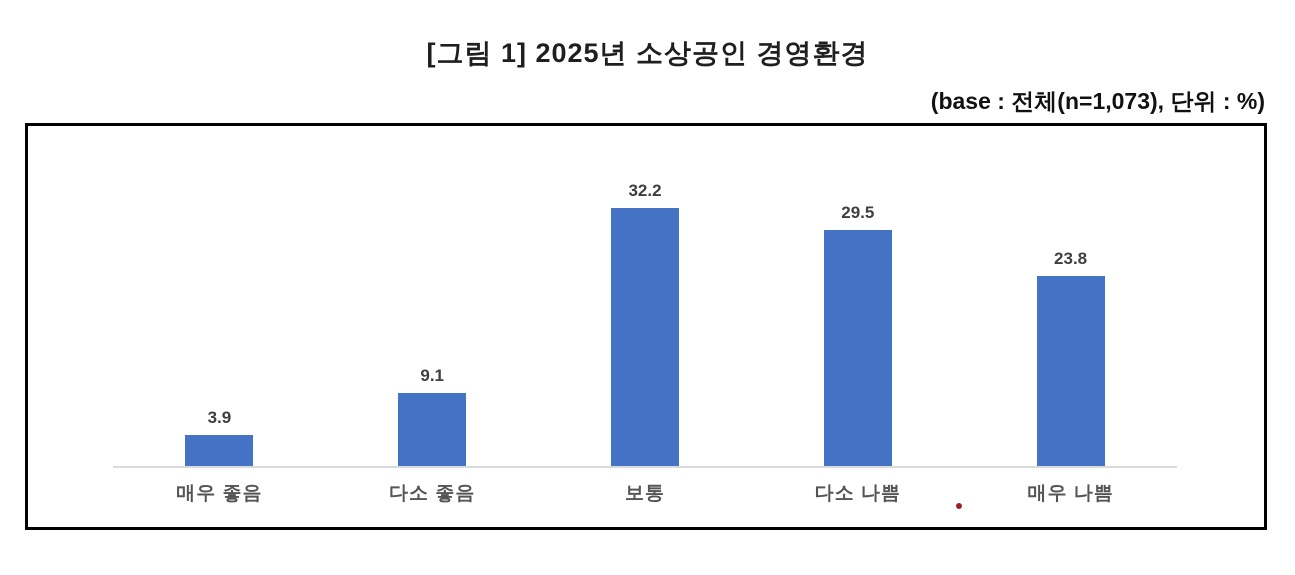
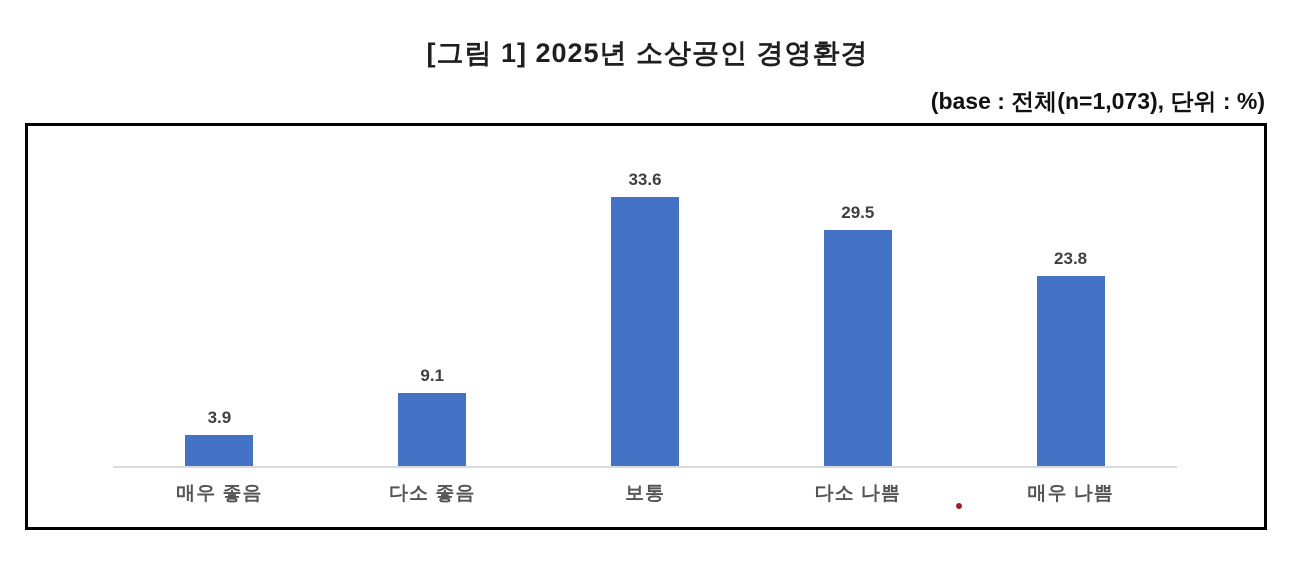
보통: 32.2 -> 33.6
